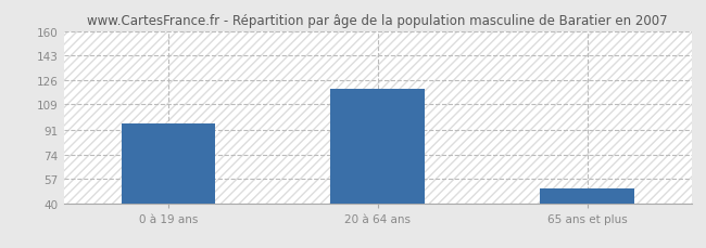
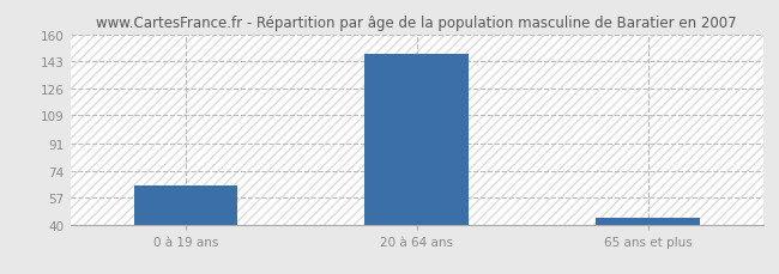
0 à 19 ans: 96 -> 65
20 à 64 ans: 120 -> 148
65 ans et plus: 50 -> 44
